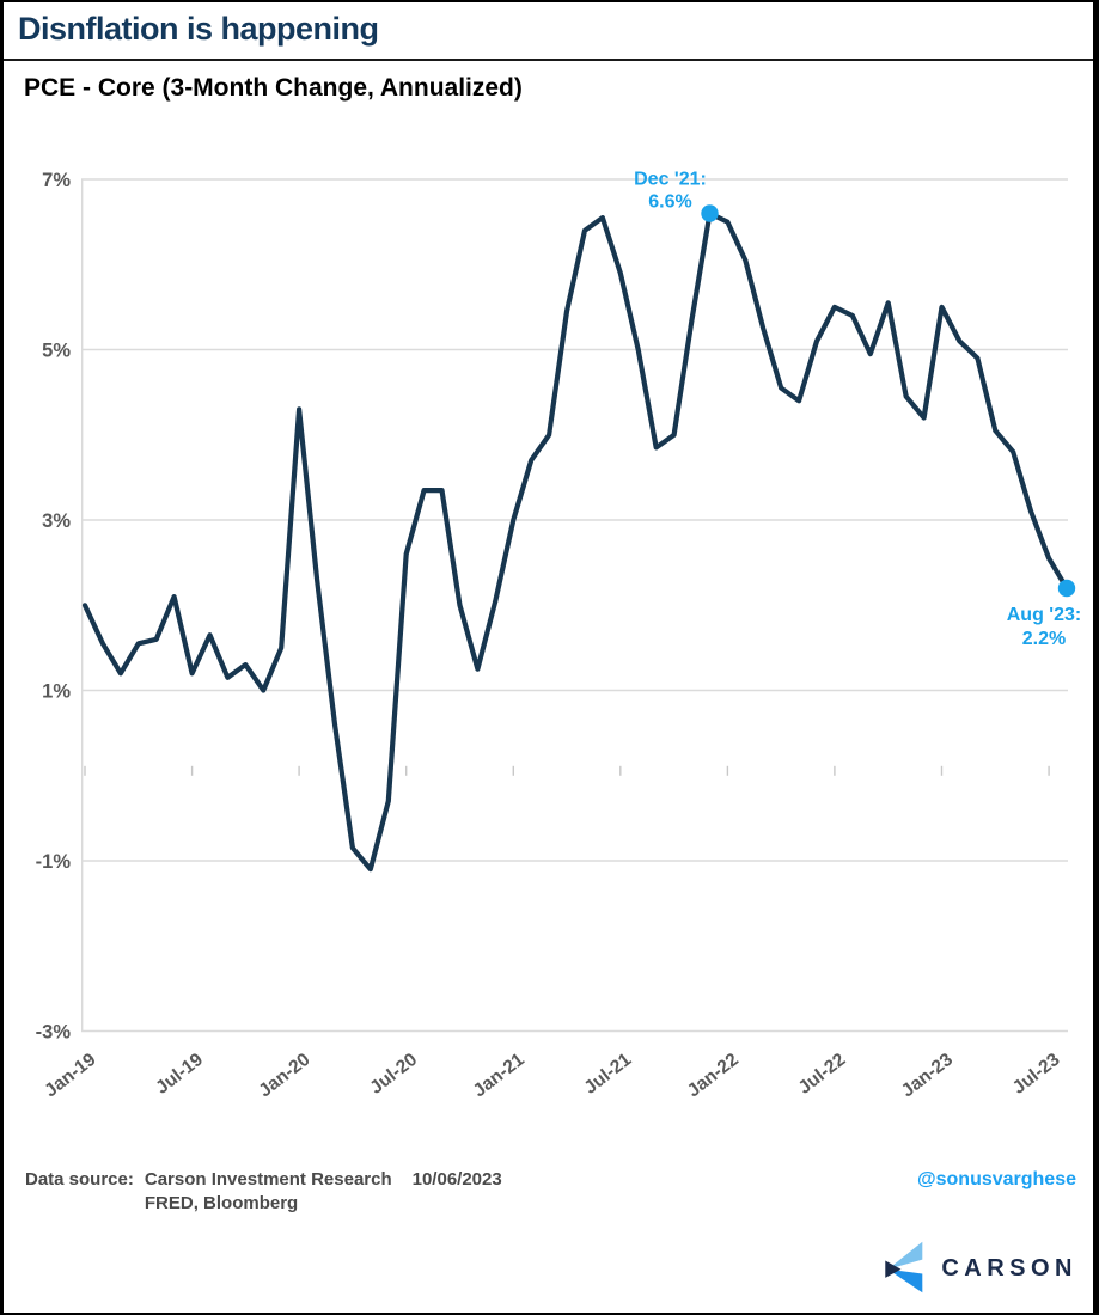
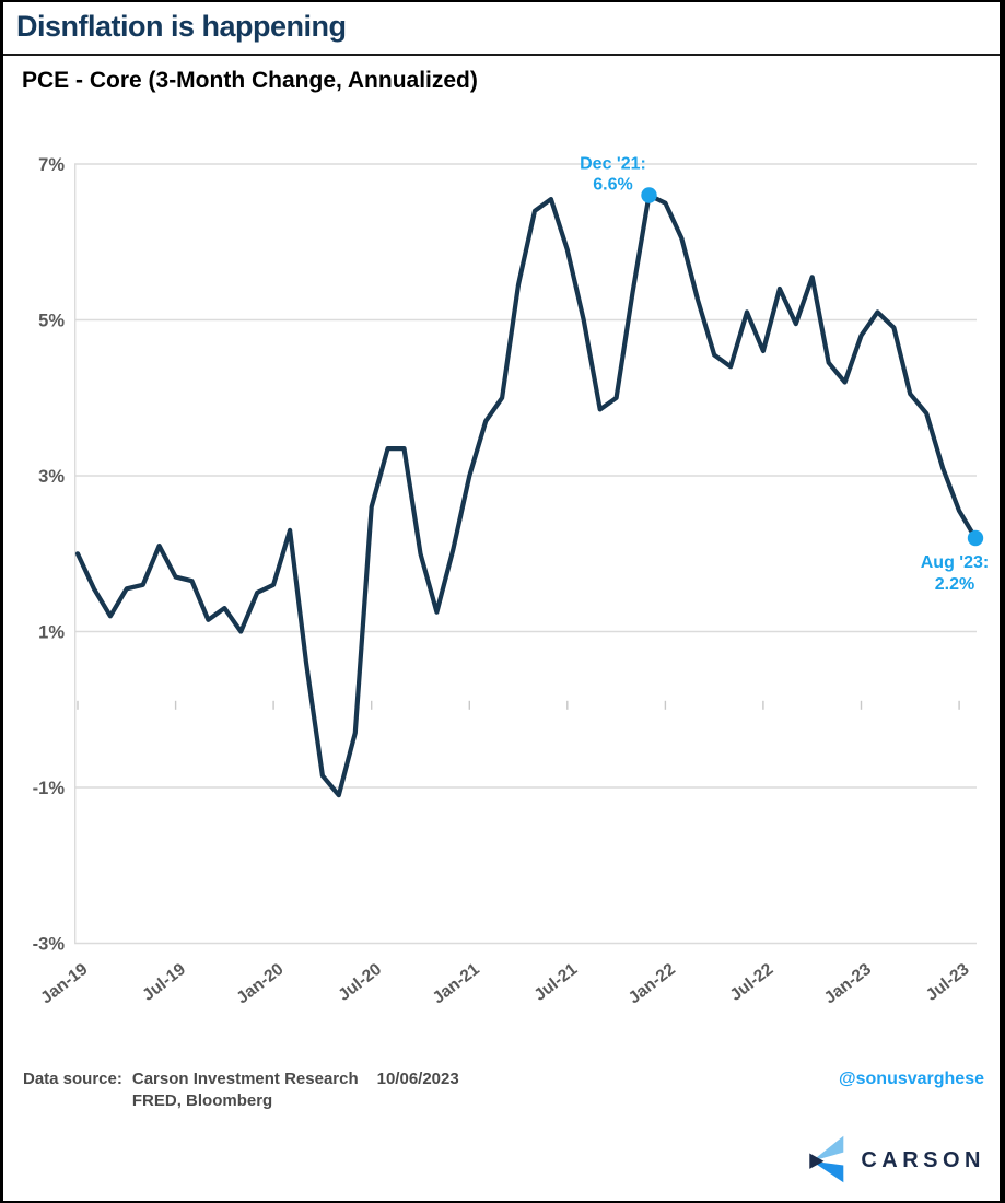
Jul-19: 1.2% -> 1.7%
Jan-20: 4.3% -> 1.6%
Jul-22: 5.5% -> 4.6%
Jan-23: 5.5% -> 4.8%
